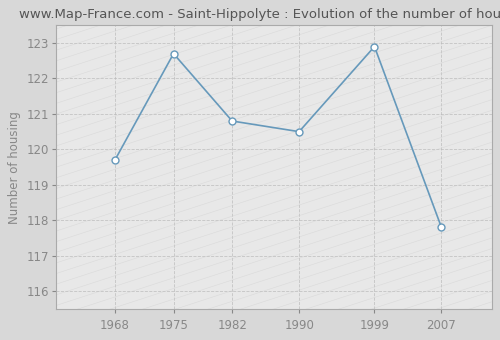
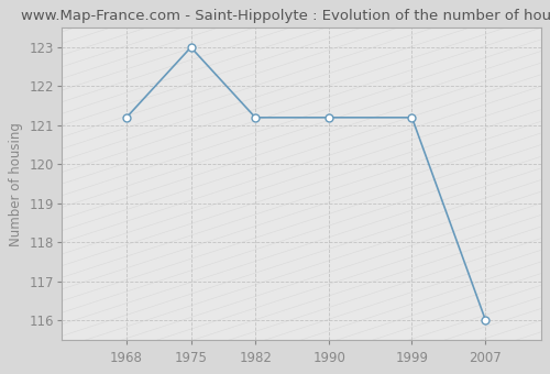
1968: 119.7 -> 121.2
1975: 122.7 -> 123.0
1982: 120.8 -> 121.2
1990: 120.5 -> 121.2
1999: 122.9 -> 121.2
2007: 117.8 -> 116.0
